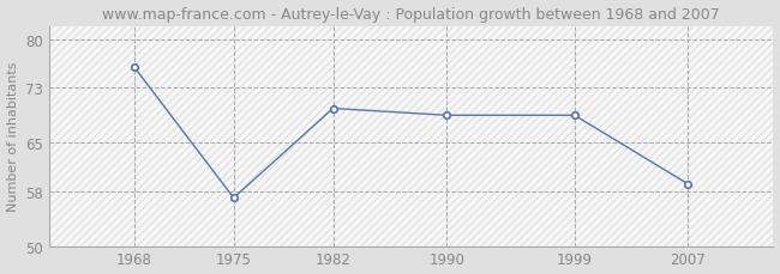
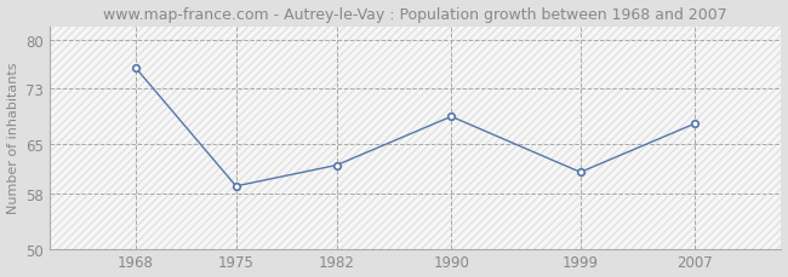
1975: 57 -> 59
1982: 70 -> 62
1999: 69 -> 61
2007: 59 -> 68
